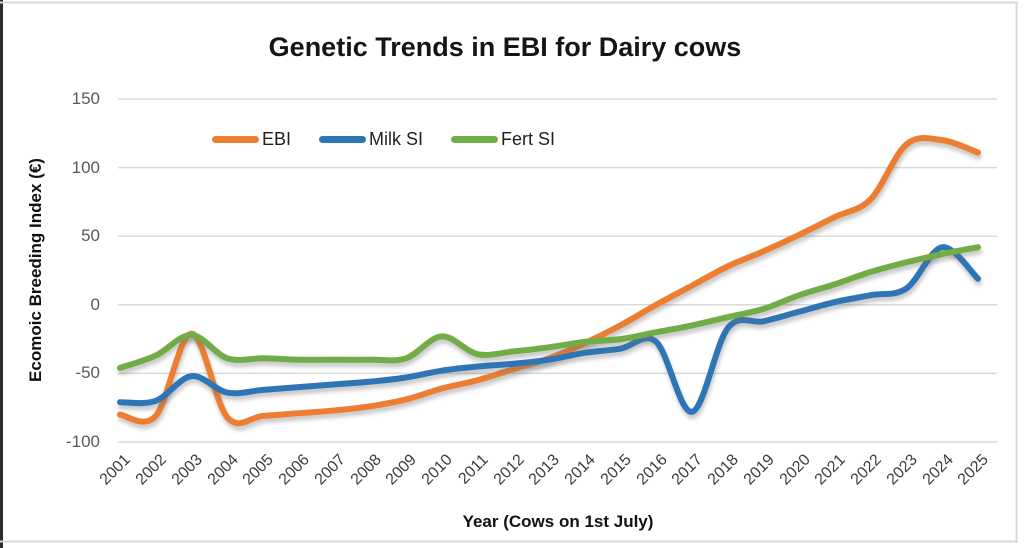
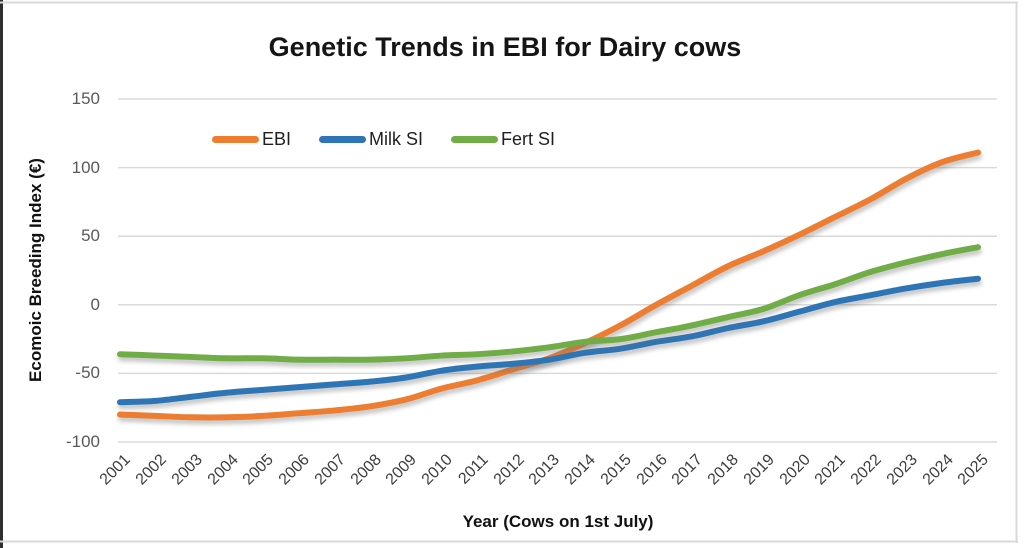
Fert SI/2001: -46 -> -36
EBI/2003: -21 -> -82
Milk SI/2003: -52 -> -67
Fert SI/2003: -22 -> -38
Fert SI/2010: -23 -> -37
Milk SI/2017: -78 -> -23
EBI/2023: 117 -> 92
EBI/2024: 120 -> 104
Milk SI/2024: 42 -> 16
